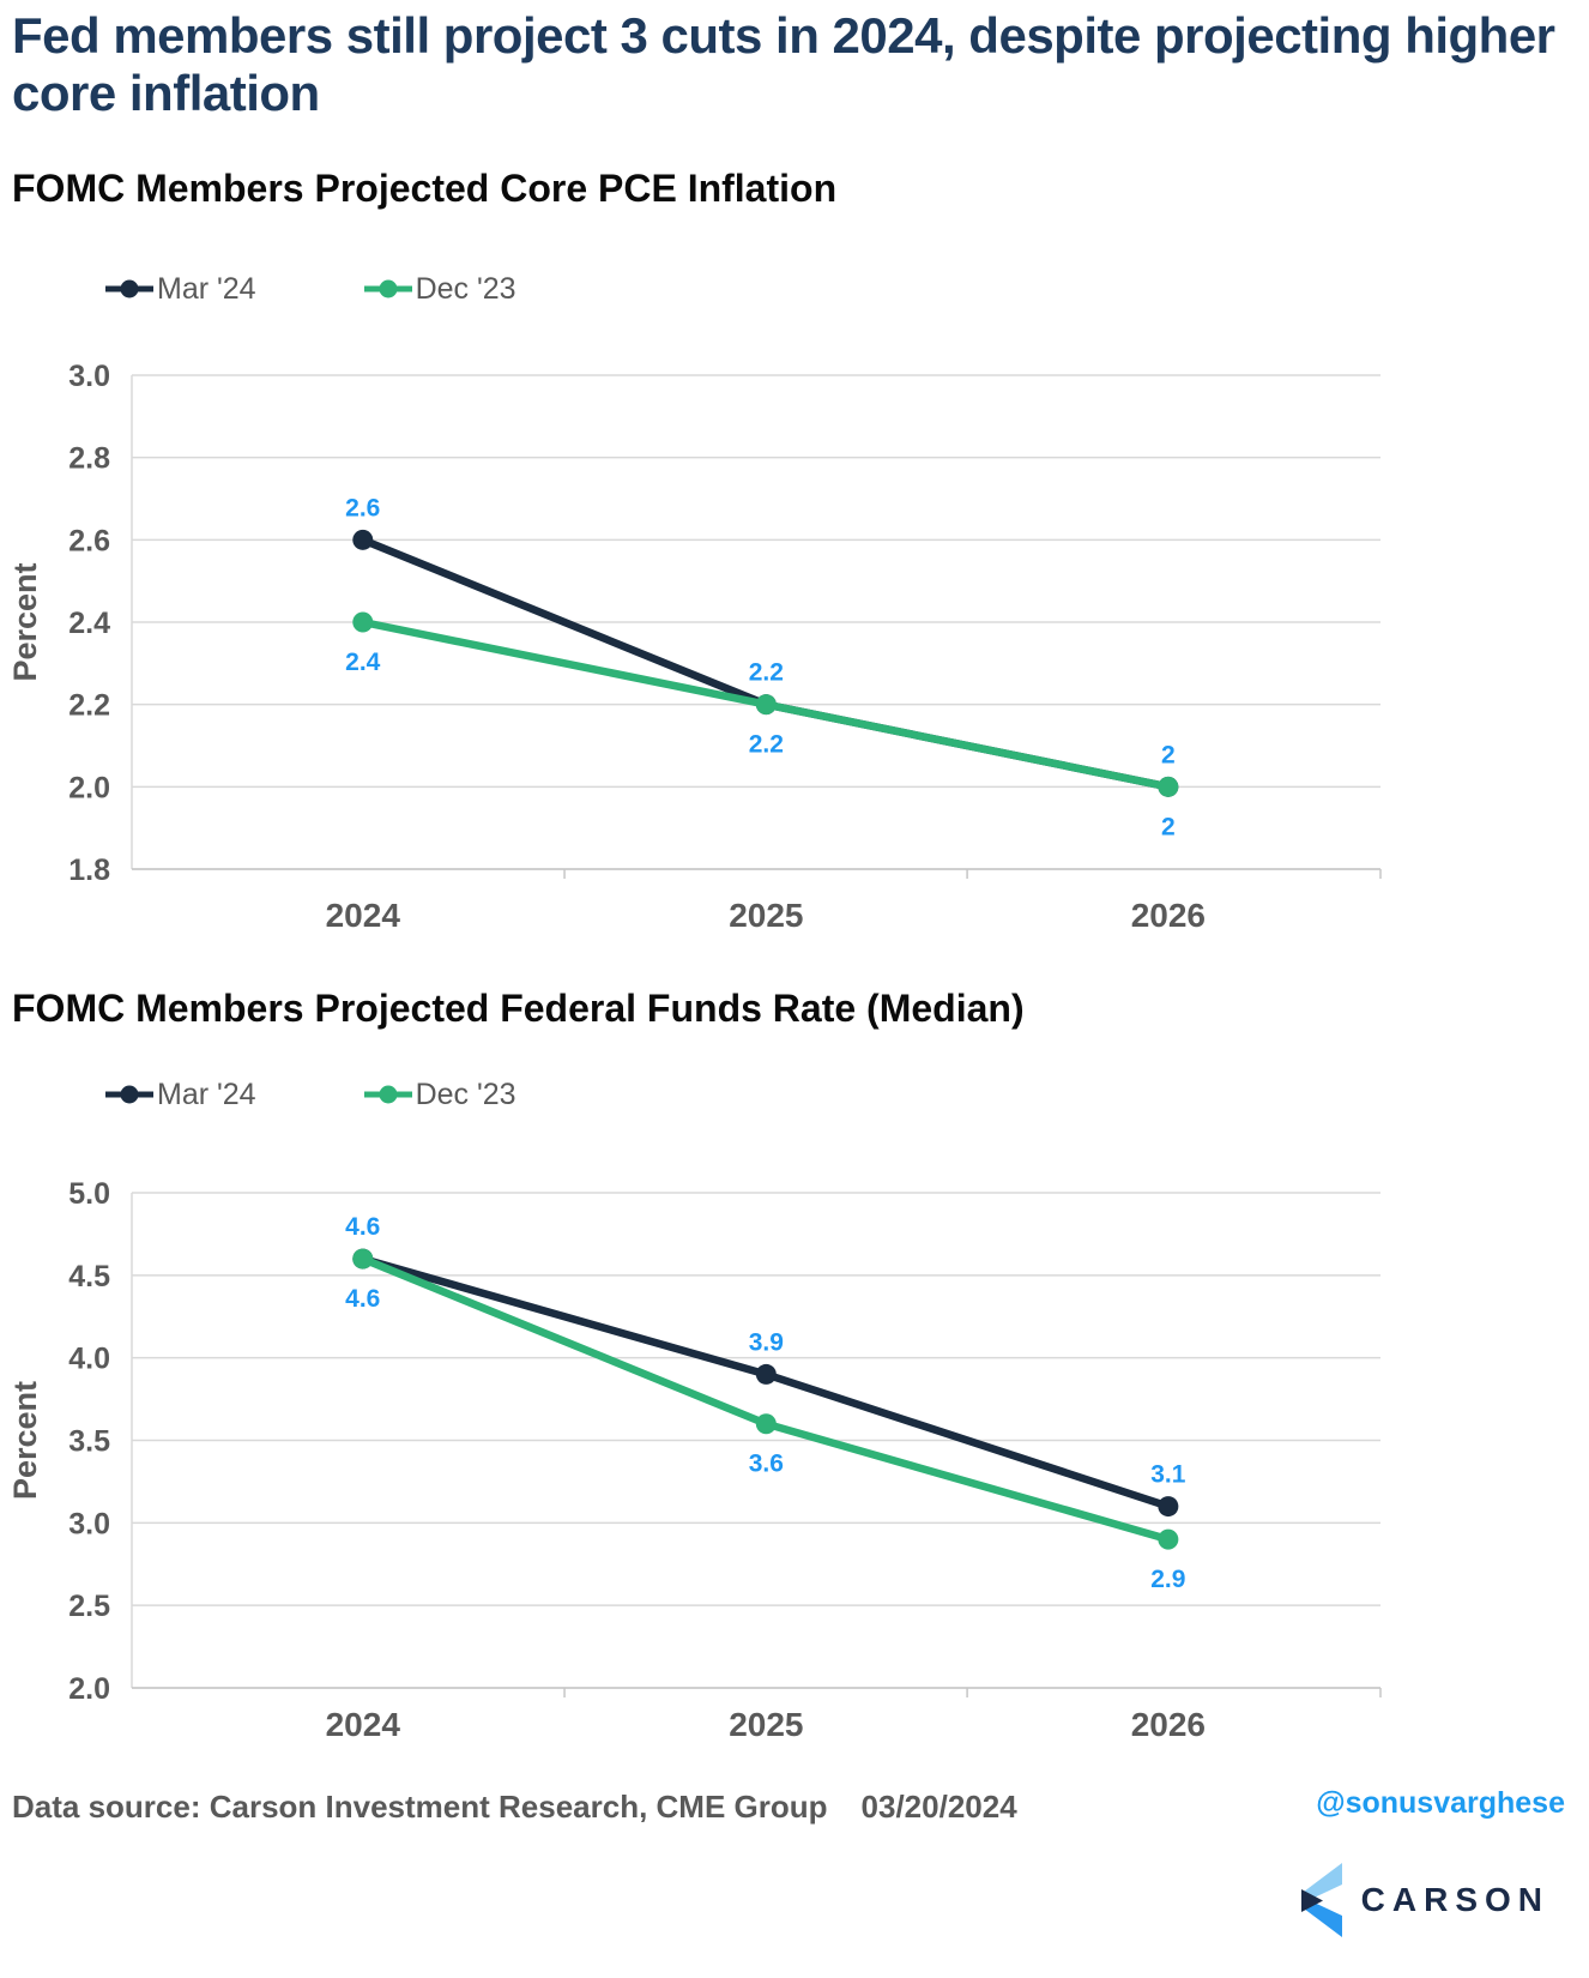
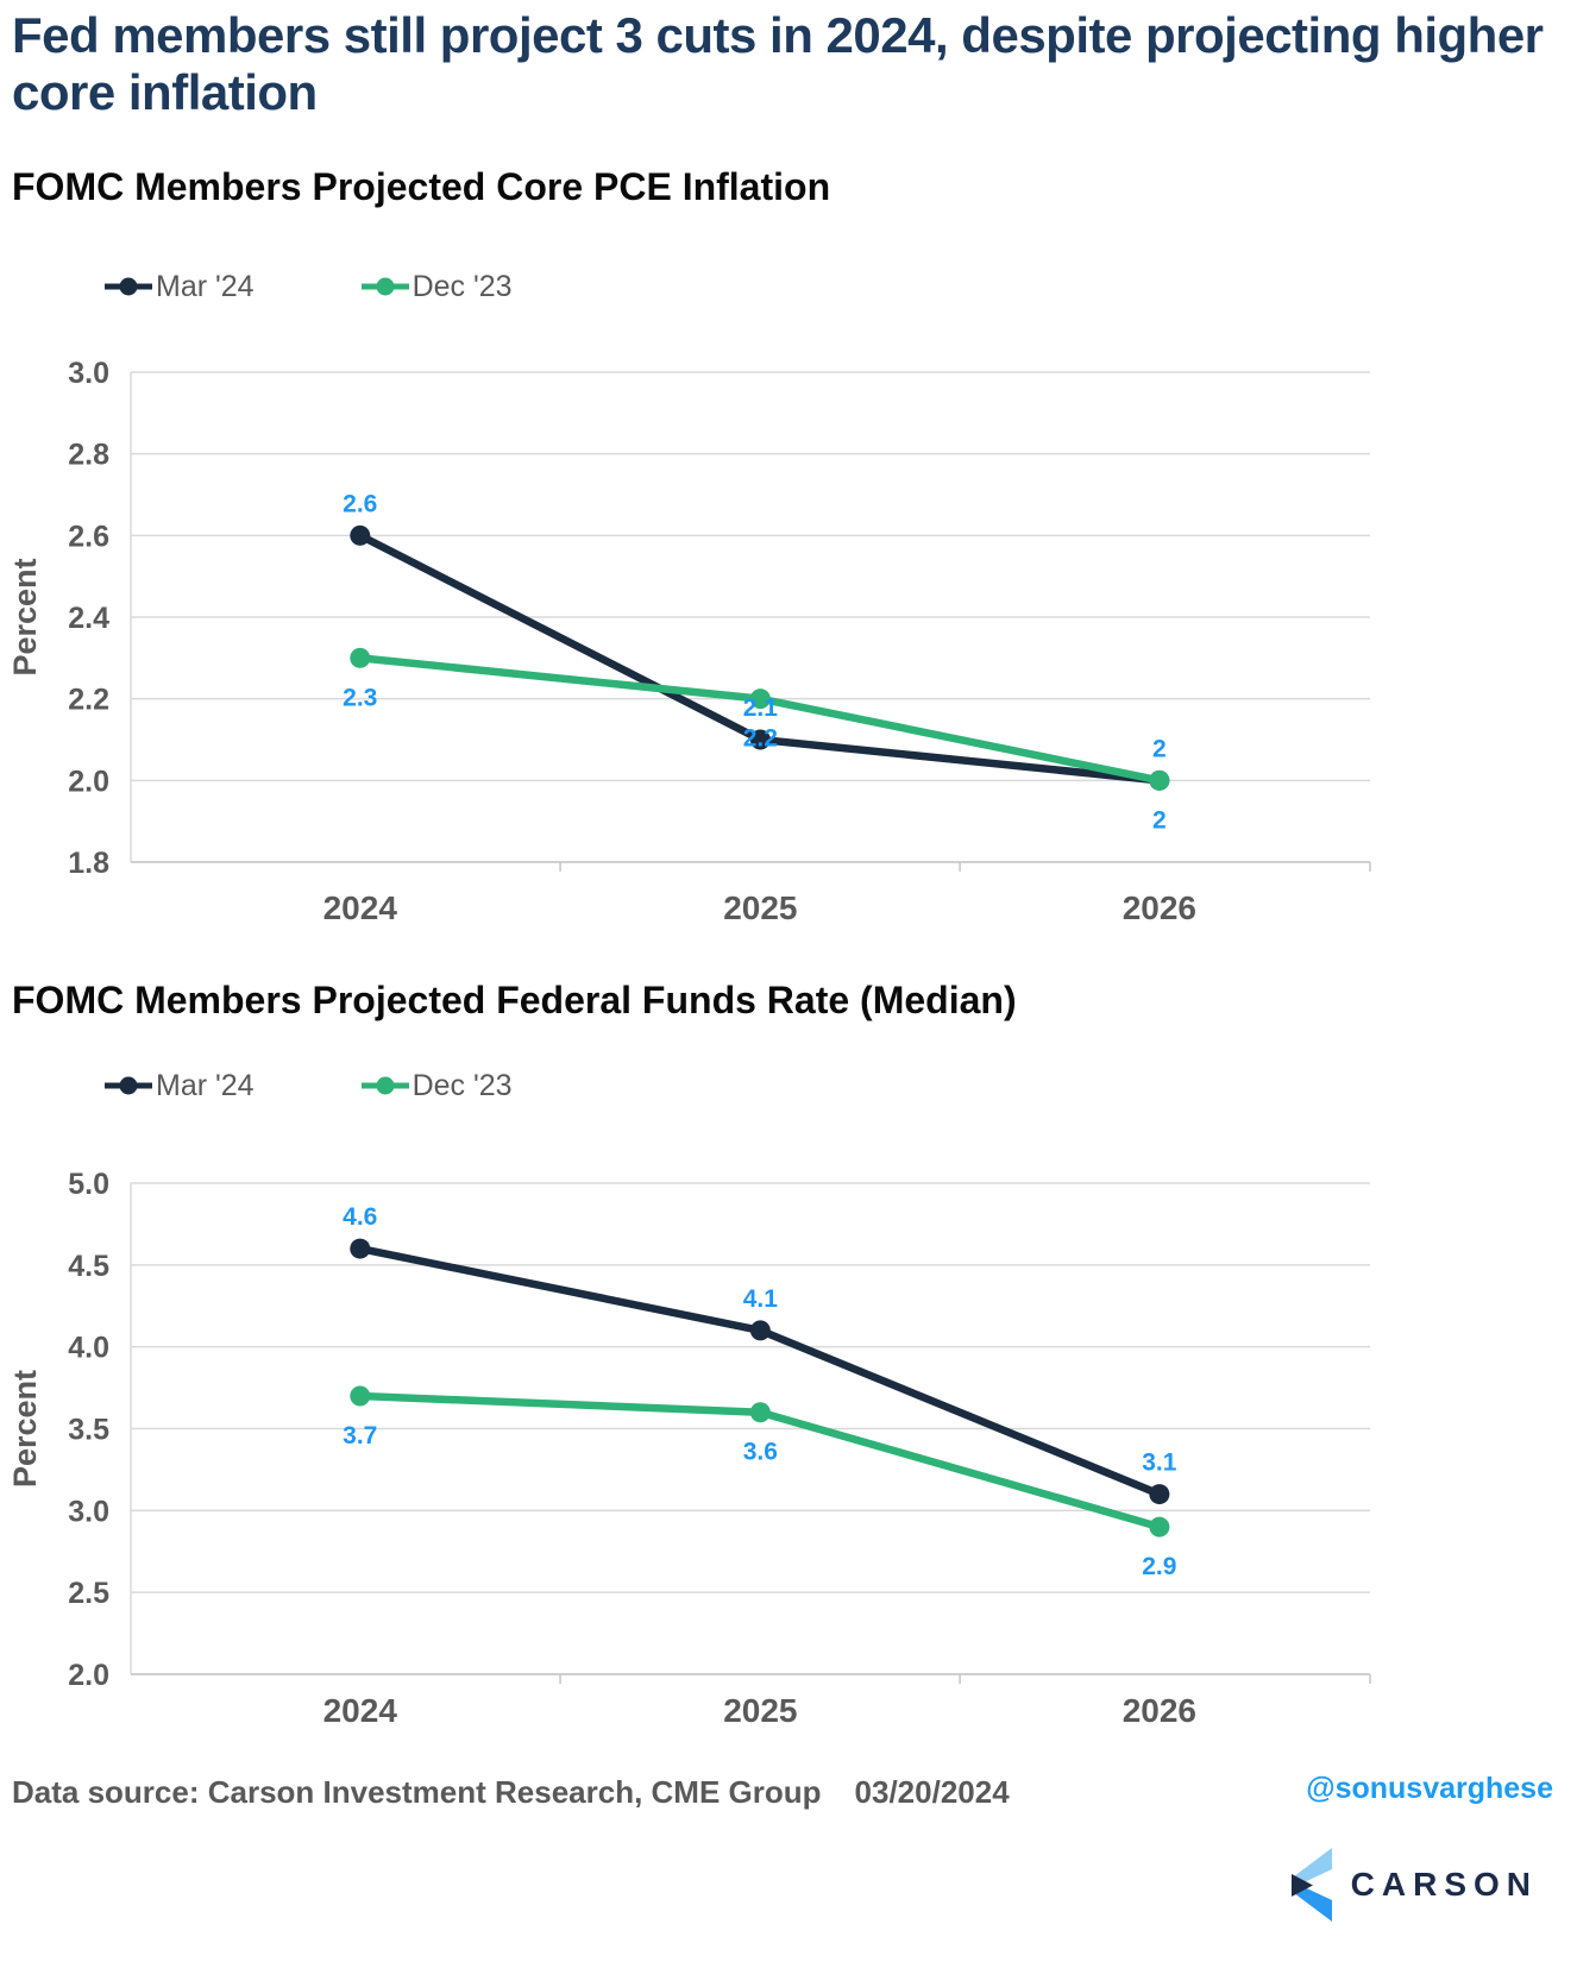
FOMC Members Projected Core PCE Inflation/Dec '23/2024: 2.4 -> 2.3
FOMC Members Projected Core PCE Inflation/Mar '24/2025: 2.2 -> 2.1
FOMC Members Projected Federal Funds Rate (Median)/Dec '23/2024: 4.6 -> 3.7
FOMC Members Projected Federal Funds Rate (Median)/Mar '24/2025: 3.9 -> 4.1
